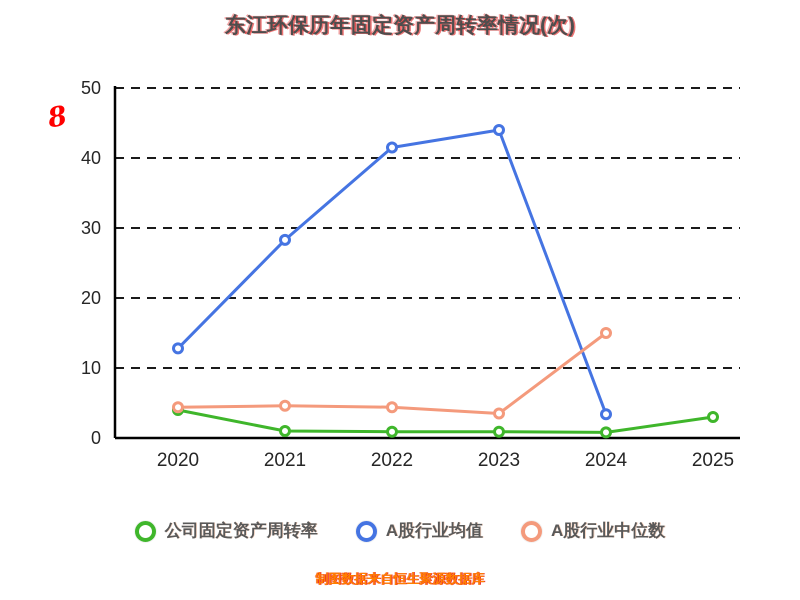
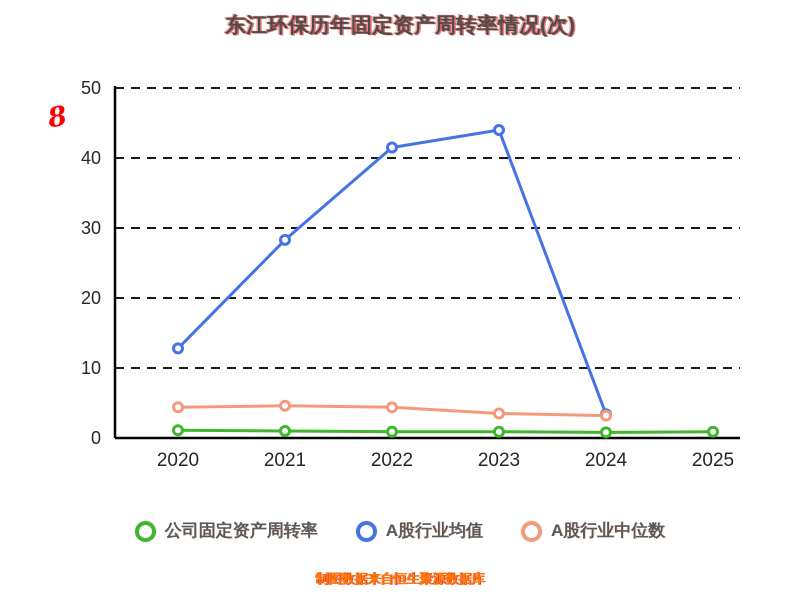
公司固定资产周转率/2020: 4 -> 1
A股行业中位数/2024: 15 -> 3
公司固定资产周转率/2025: 3 -> 1
